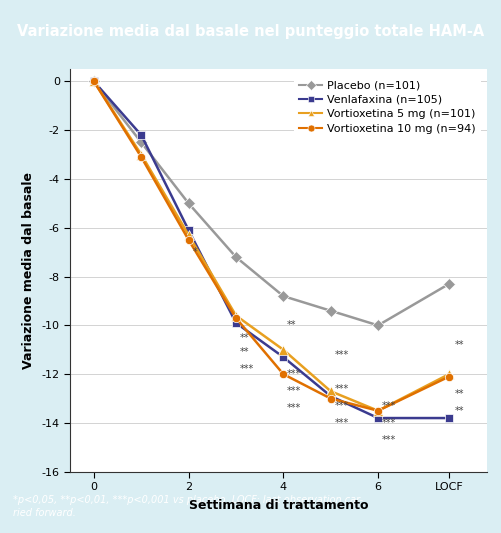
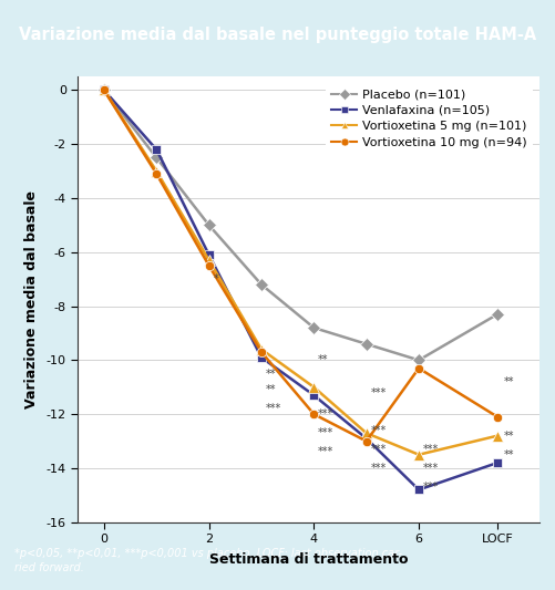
Venlafaxina (n=105)/6: -13.8 -> -14.8
Vortioxetina 10 mg (n=94)/6: -13.5 -> -10.3
Vortioxetina 5 mg (n=101)/LOCF: -12.0 -> -12.8
